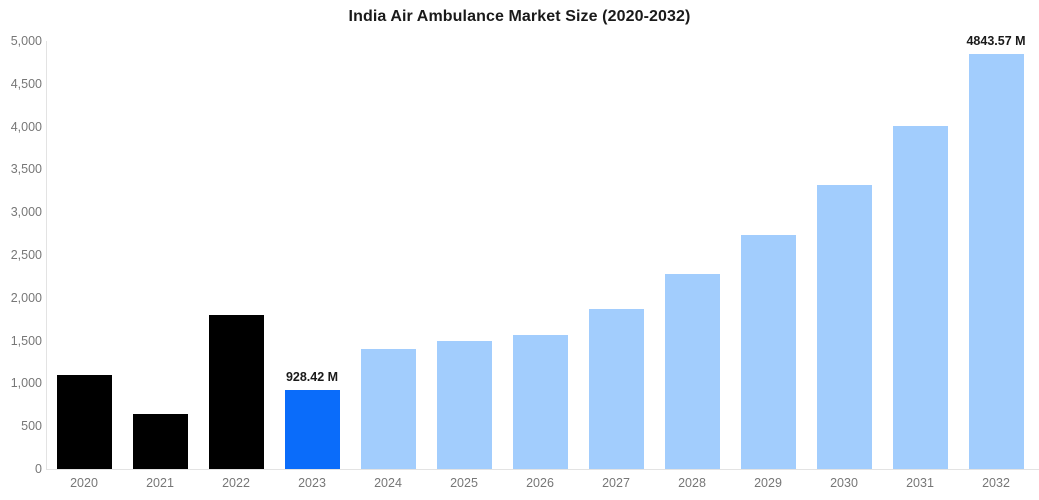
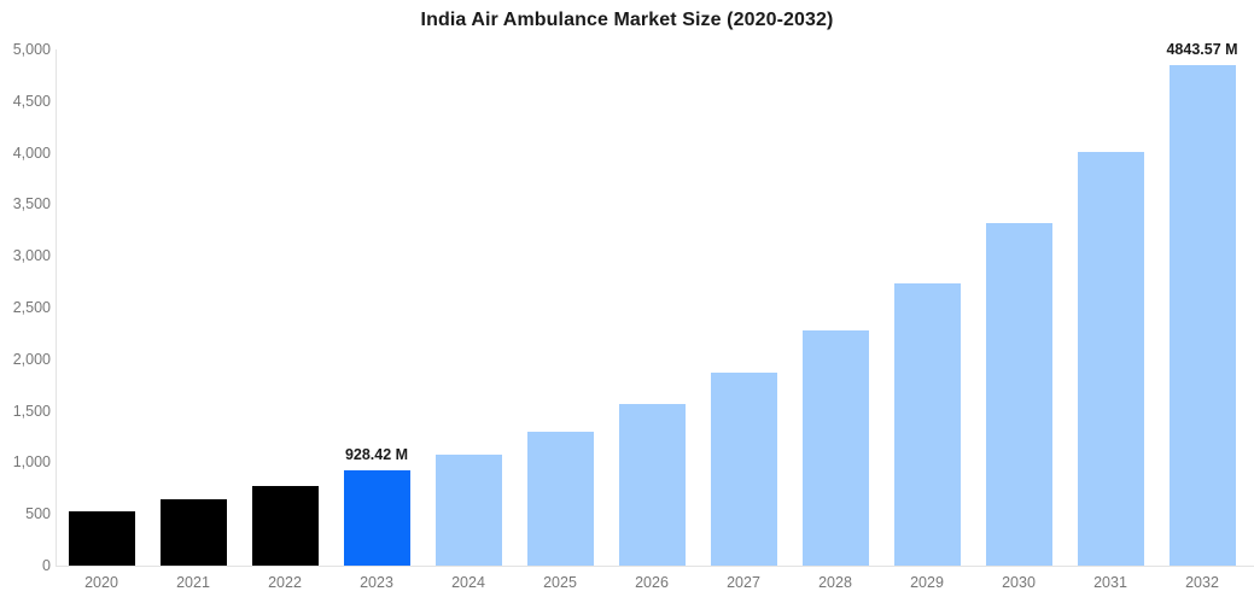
2020: 1100 -> 500
2022: 1800 -> 800
2024: 1400 -> 1100
2025: 1500 -> 1300
